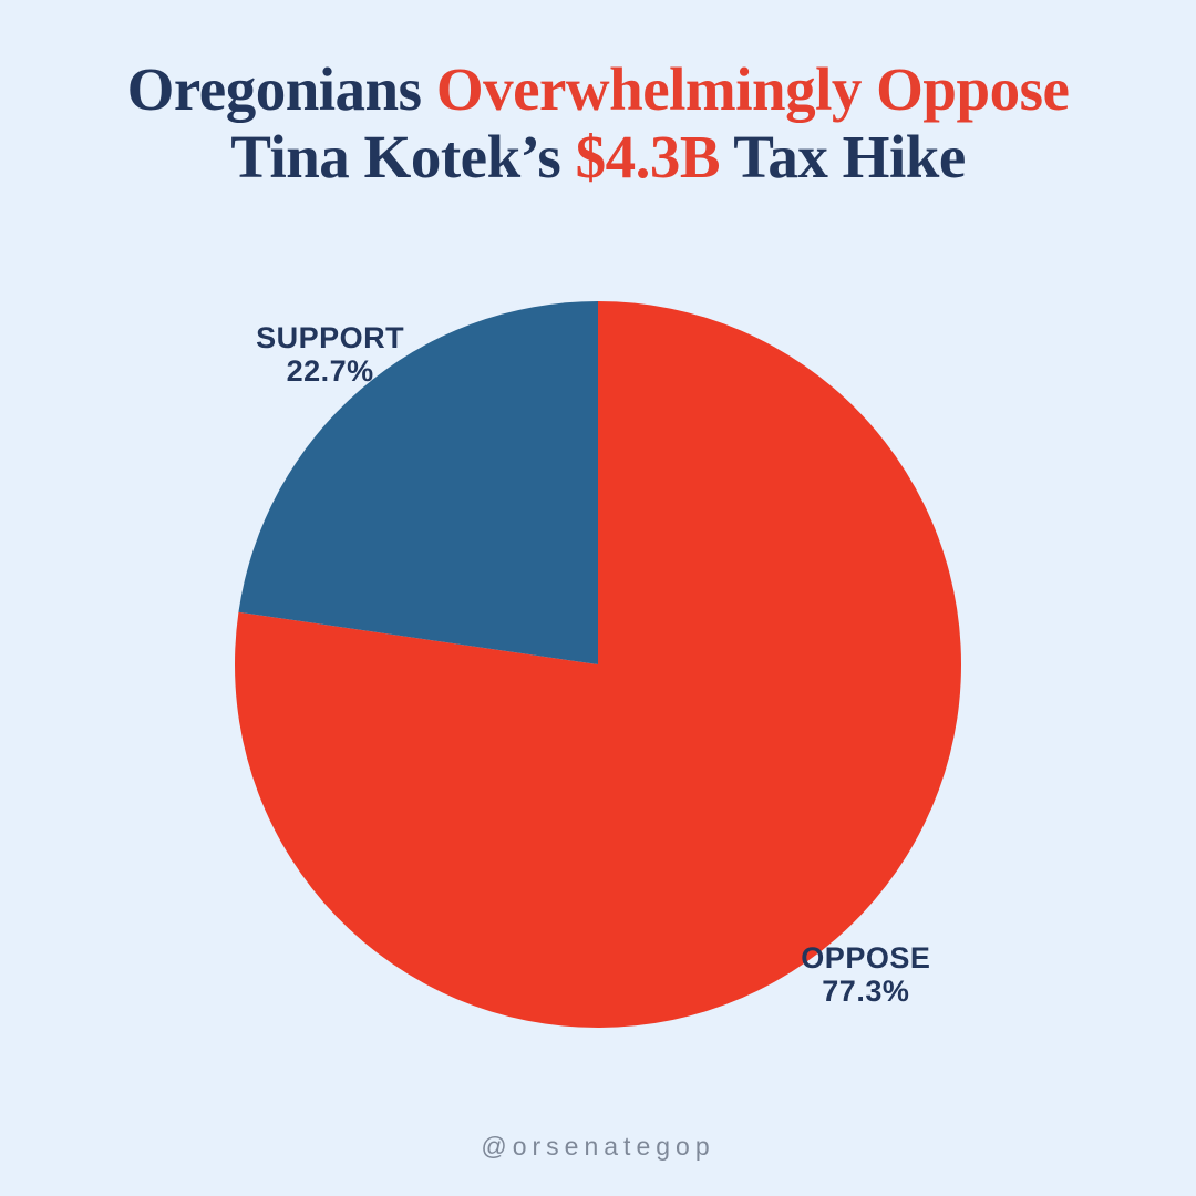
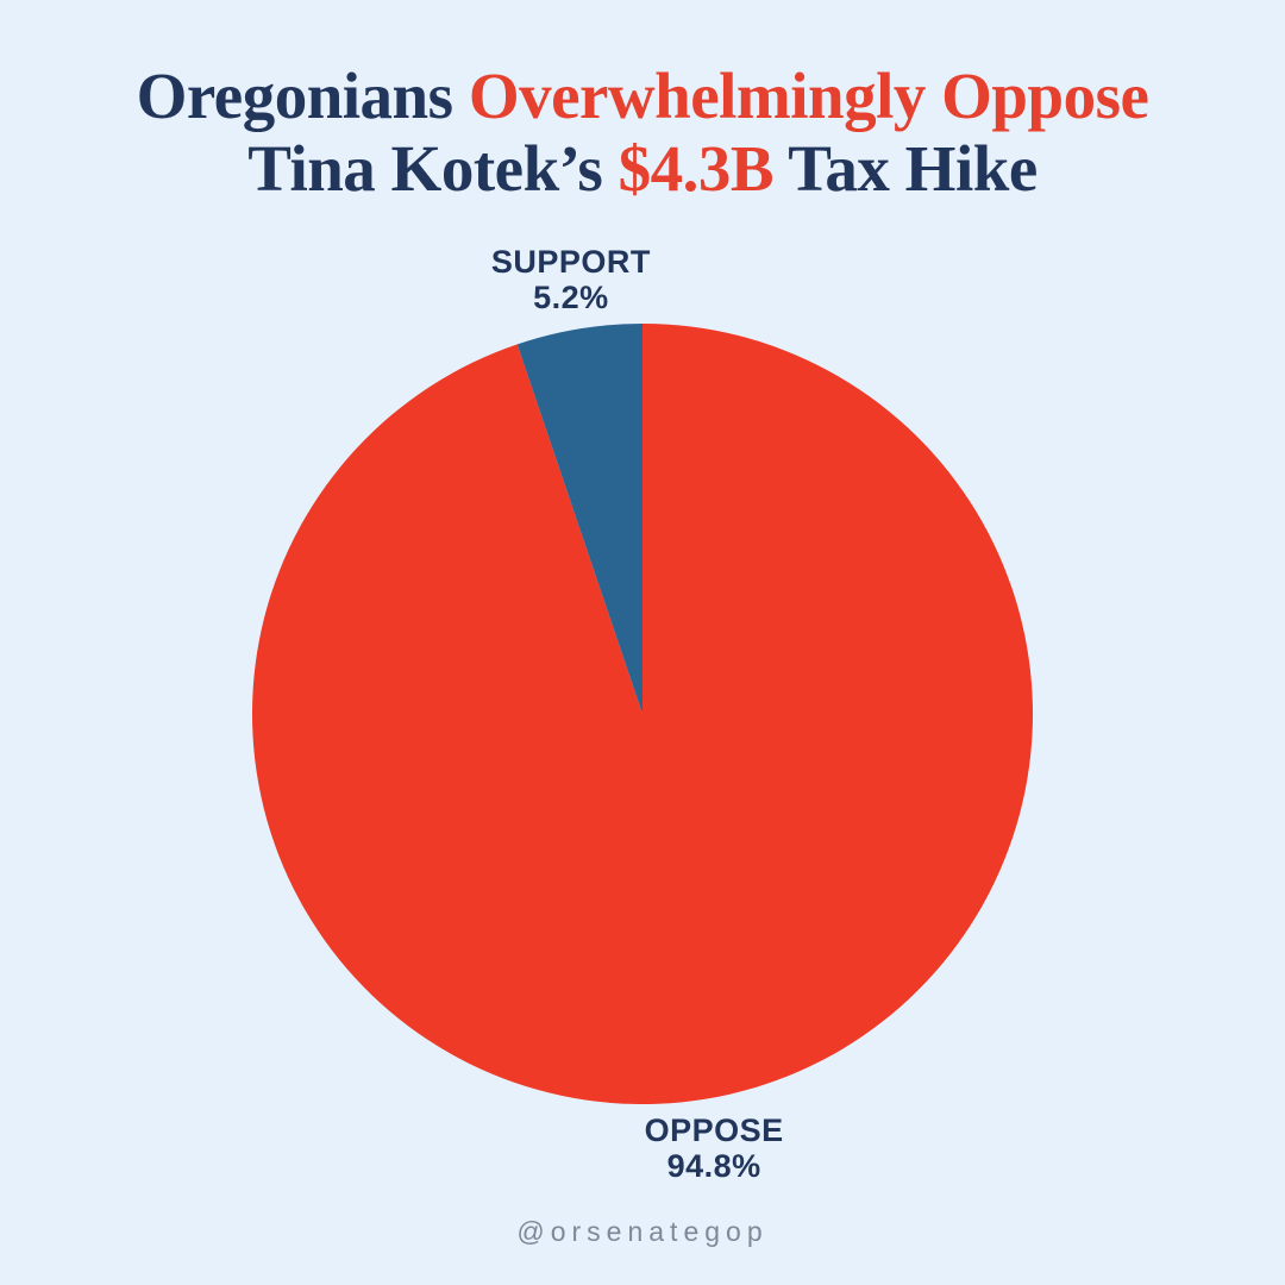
OPPOSE: 77.3% -> 94.8%
SUPPORT: 22.7% -> 5.2%
